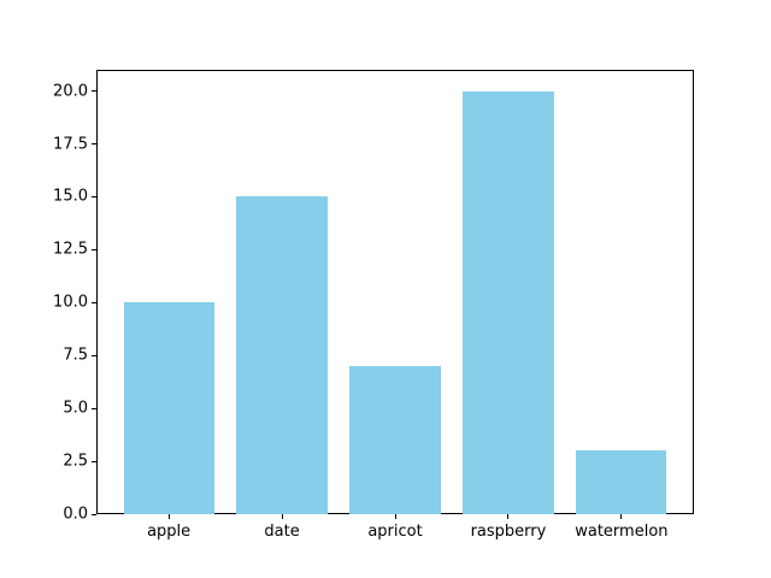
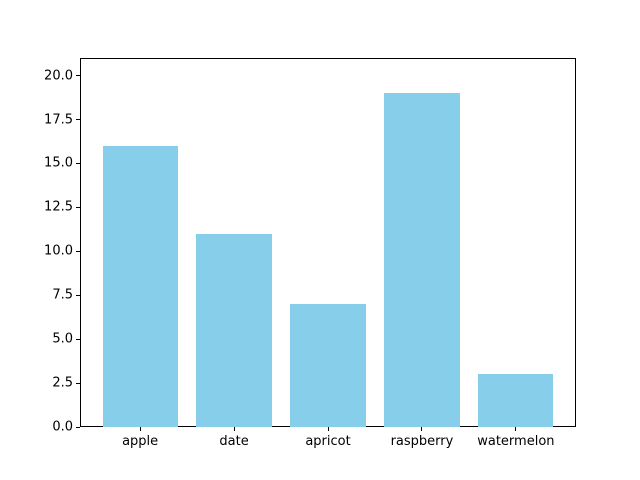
apple: 10 -> 16
date: 15 -> 11
raspberry: 20 -> 19
